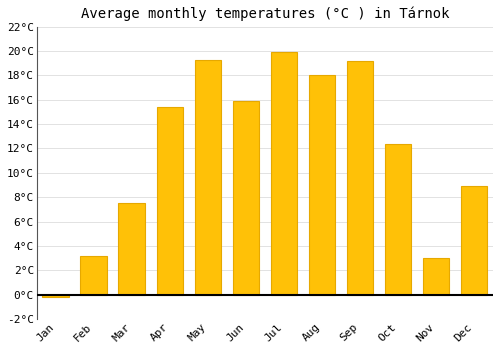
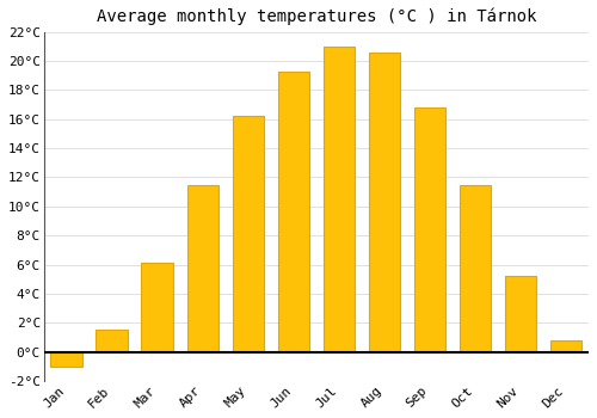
Jan: -0.2°C -> -1.0°C
Feb: 3.2°C -> 1.5°C
Mar: 7.5°C -> 6.1°C
Apr: 15.4°C -> 11.5°C
May: 19.3°C -> 16.2°C
Jun: 15.9°C -> 19.3°C
Jul: 19.9°C -> 21.0°C
Aug: 18.0°C -> 20.6°C
Sep: 19.2°C -> 16.8°C
Oct: 12.4°C -> 11.5°C
Nov: 3.0°C -> 5.2°C
Dec: 8.9°C -> 0.8°C
